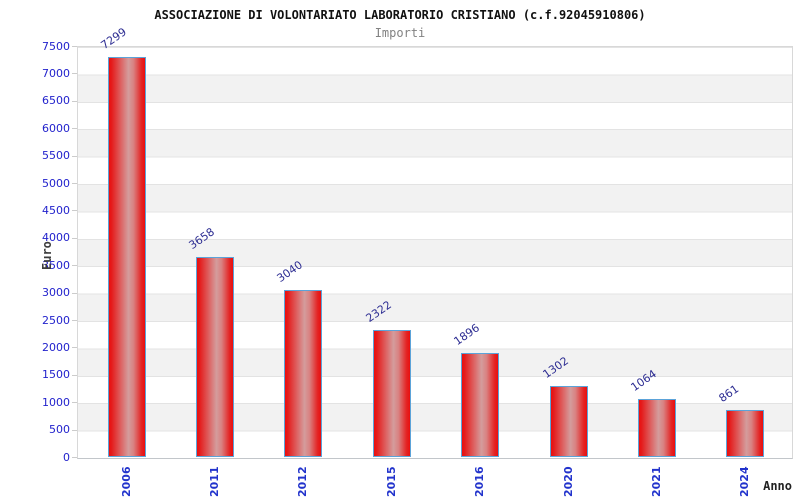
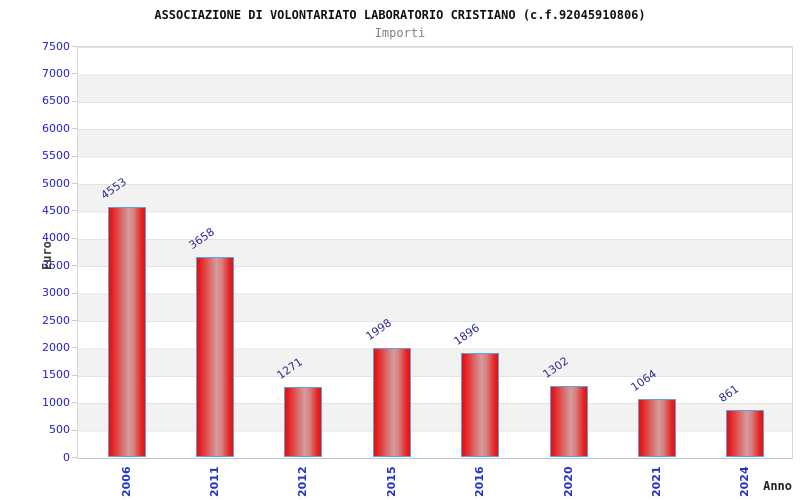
2006: 7299 -> 4553
2012: 3040 -> 1271
2015: 2322 -> 1998
